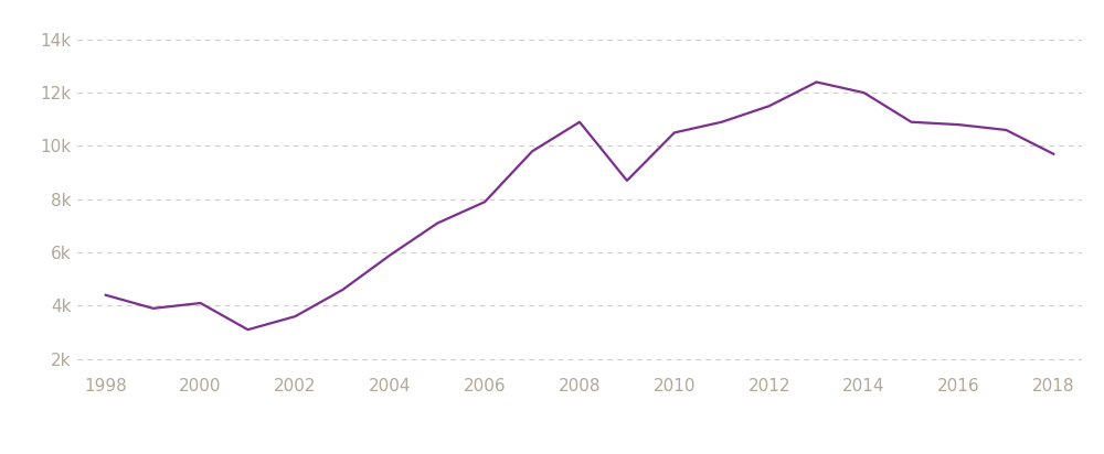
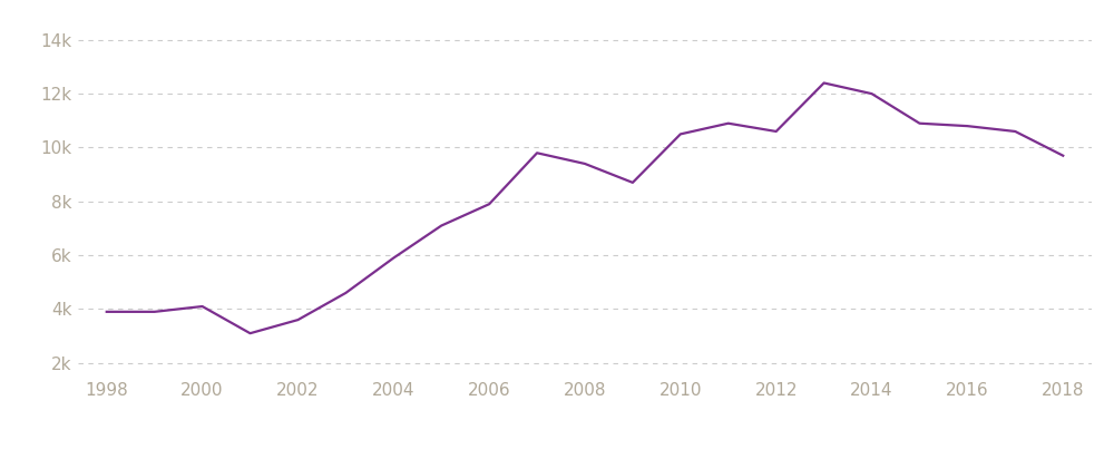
1998: 4.4k -> 3.9k
2008: 10.9k -> 9.4k
2012: 11.5k -> 10.6k
